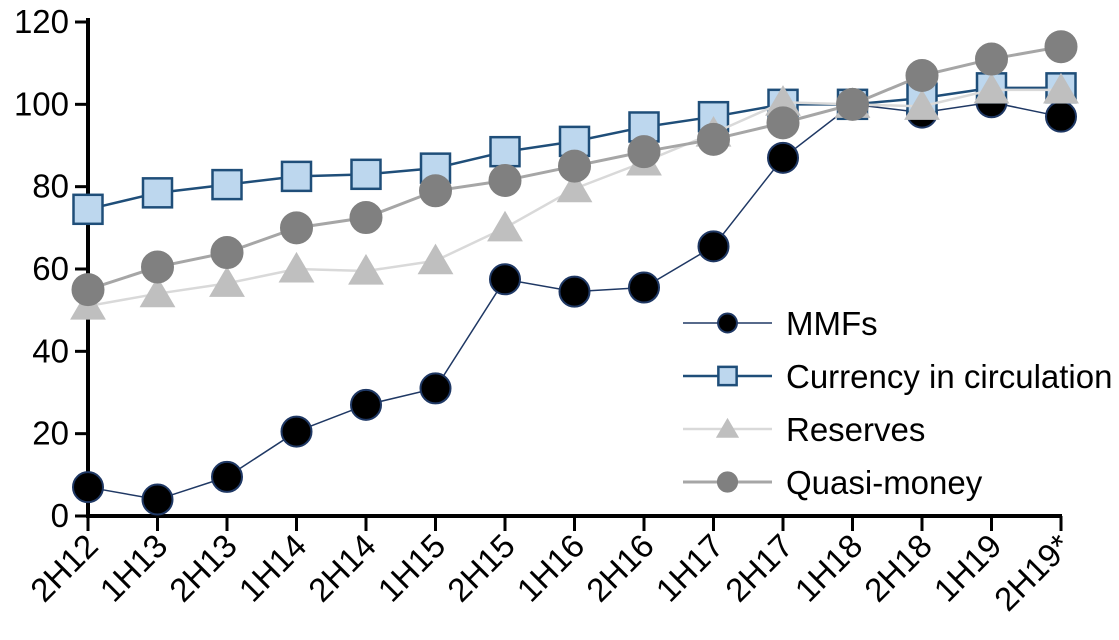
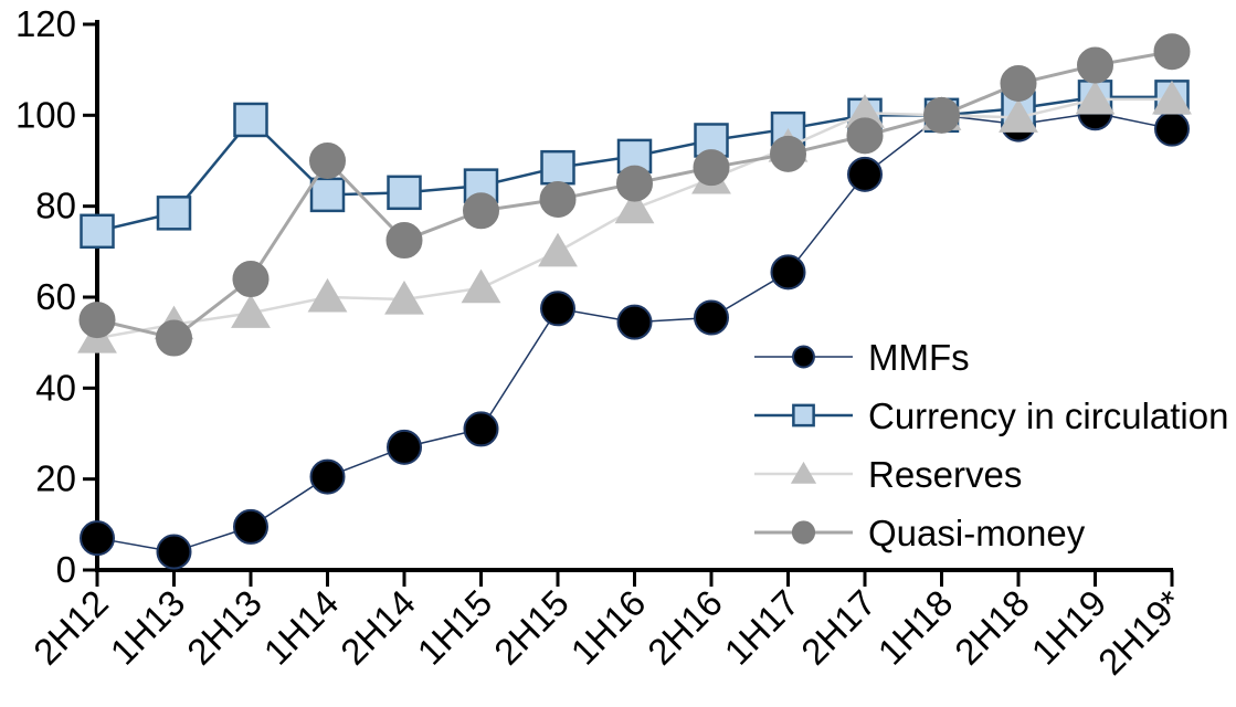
Quasi-money/1H13: 60 -> 51
Currency in circulation/2H13: 80 -> 99
Quasi-money/1H14: 70 -> 90
